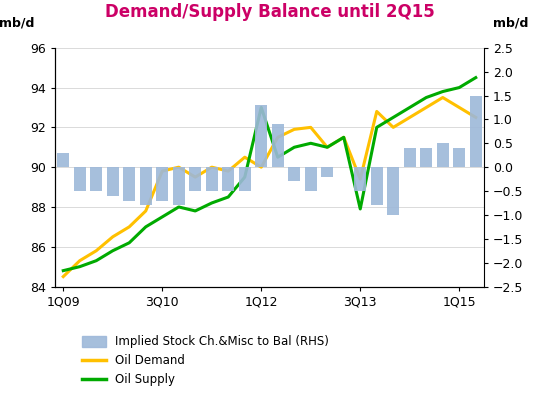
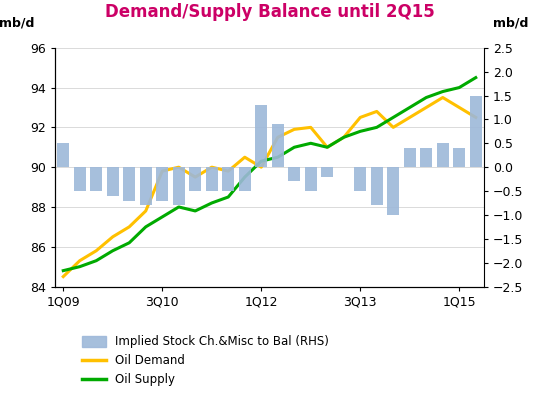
Implied Stock Ch.&Misc to Bal (RHS)/1Q09: 0.3 -> 0.5
Oil Supply/1Q12: 93.0 -> 90.3
Oil Demand/3Q13: 89.4 -> 92.5
Oil Supply/3Q13: 87.9 -> 91.8
